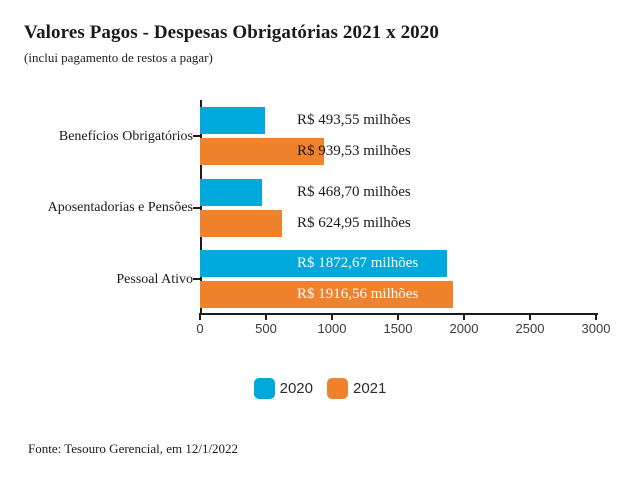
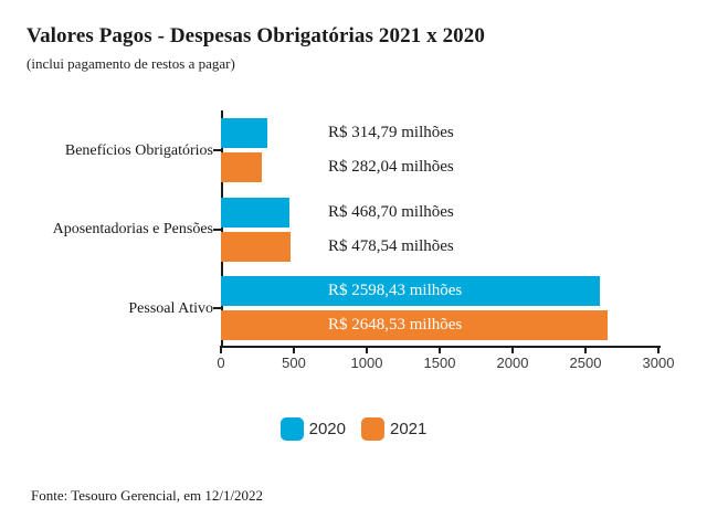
2020/Benefícios Obrigatórios: 493,55 -> 314,79
2021/Benefícios Obrigatórios: 939,53 -> 282,04
2021/Aposentadorias e Pensões: 624,95 -> 478,54
2020/Pessoal Ativo: 1872,67 -> 2598,43
2021/Pessoal Ativo: 1916,56 -> 2648,53
